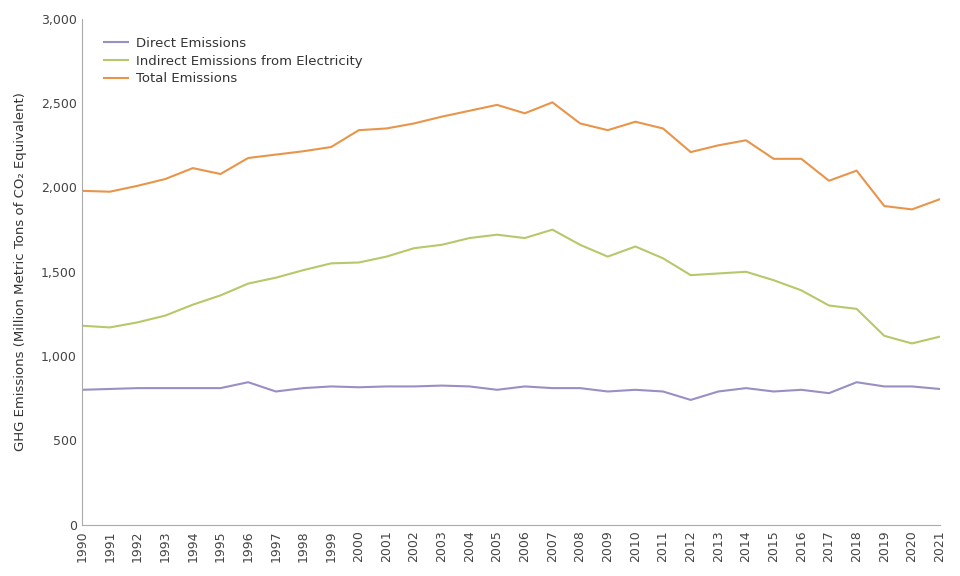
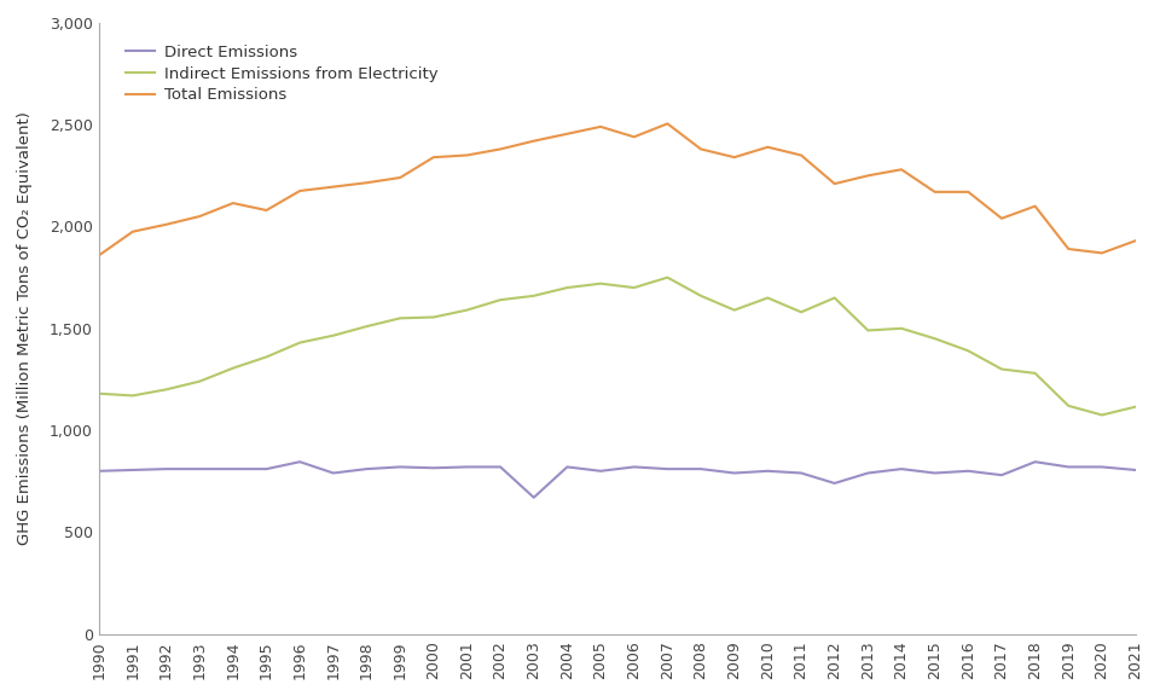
Total Emissions/1990: 1,980 -> 1,860
Direct Emissions/2003: 820 -> 670
Indirect Emissions from Electricity/2012: 1,480 -> 1,650
